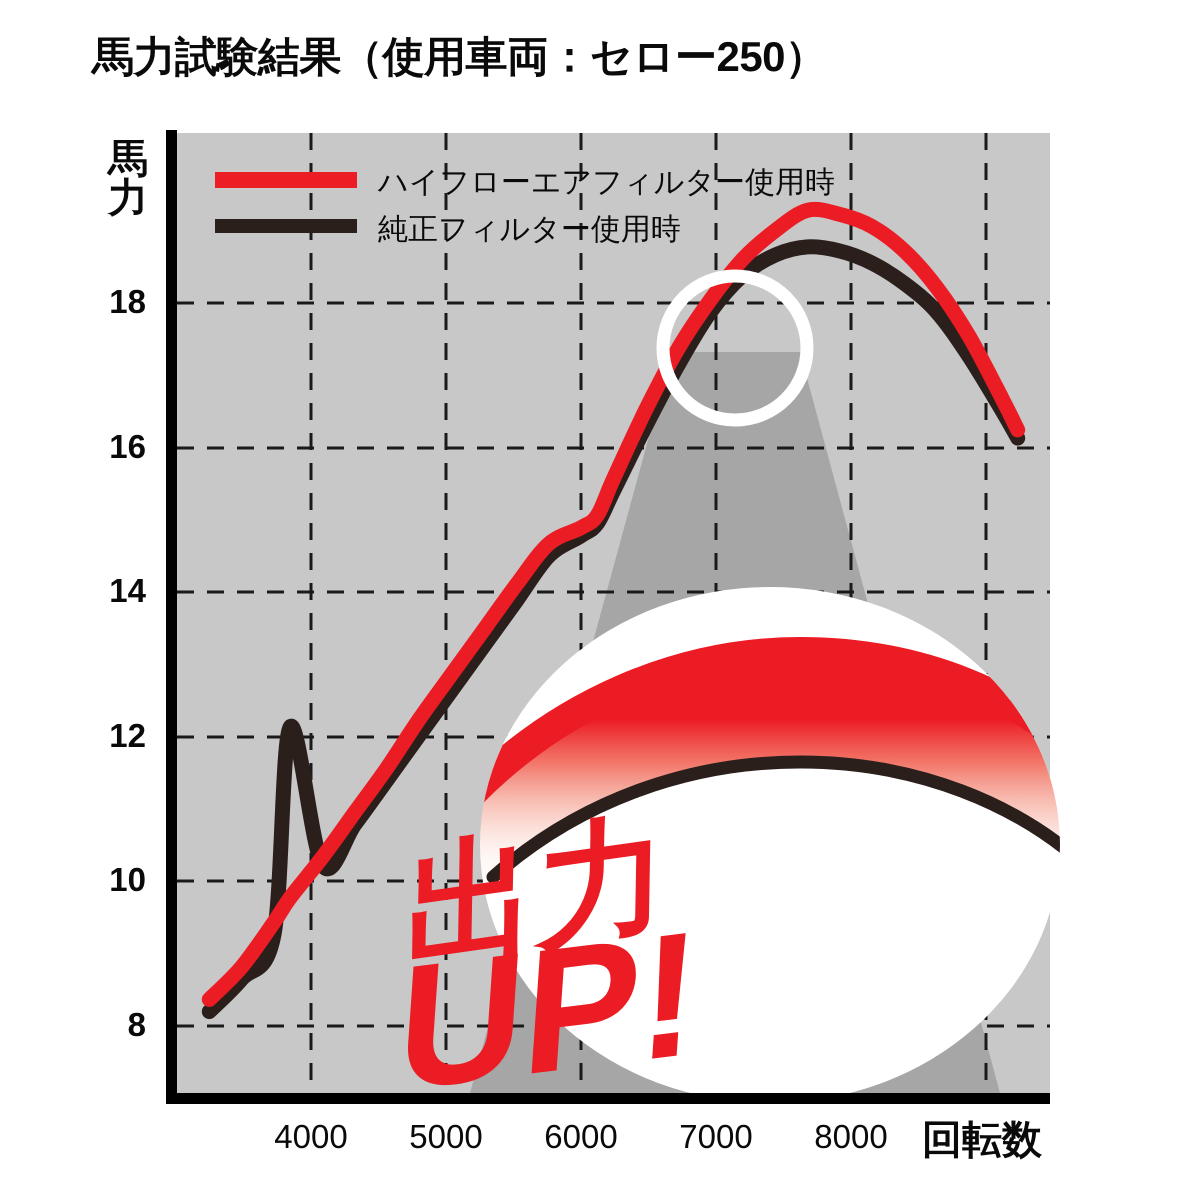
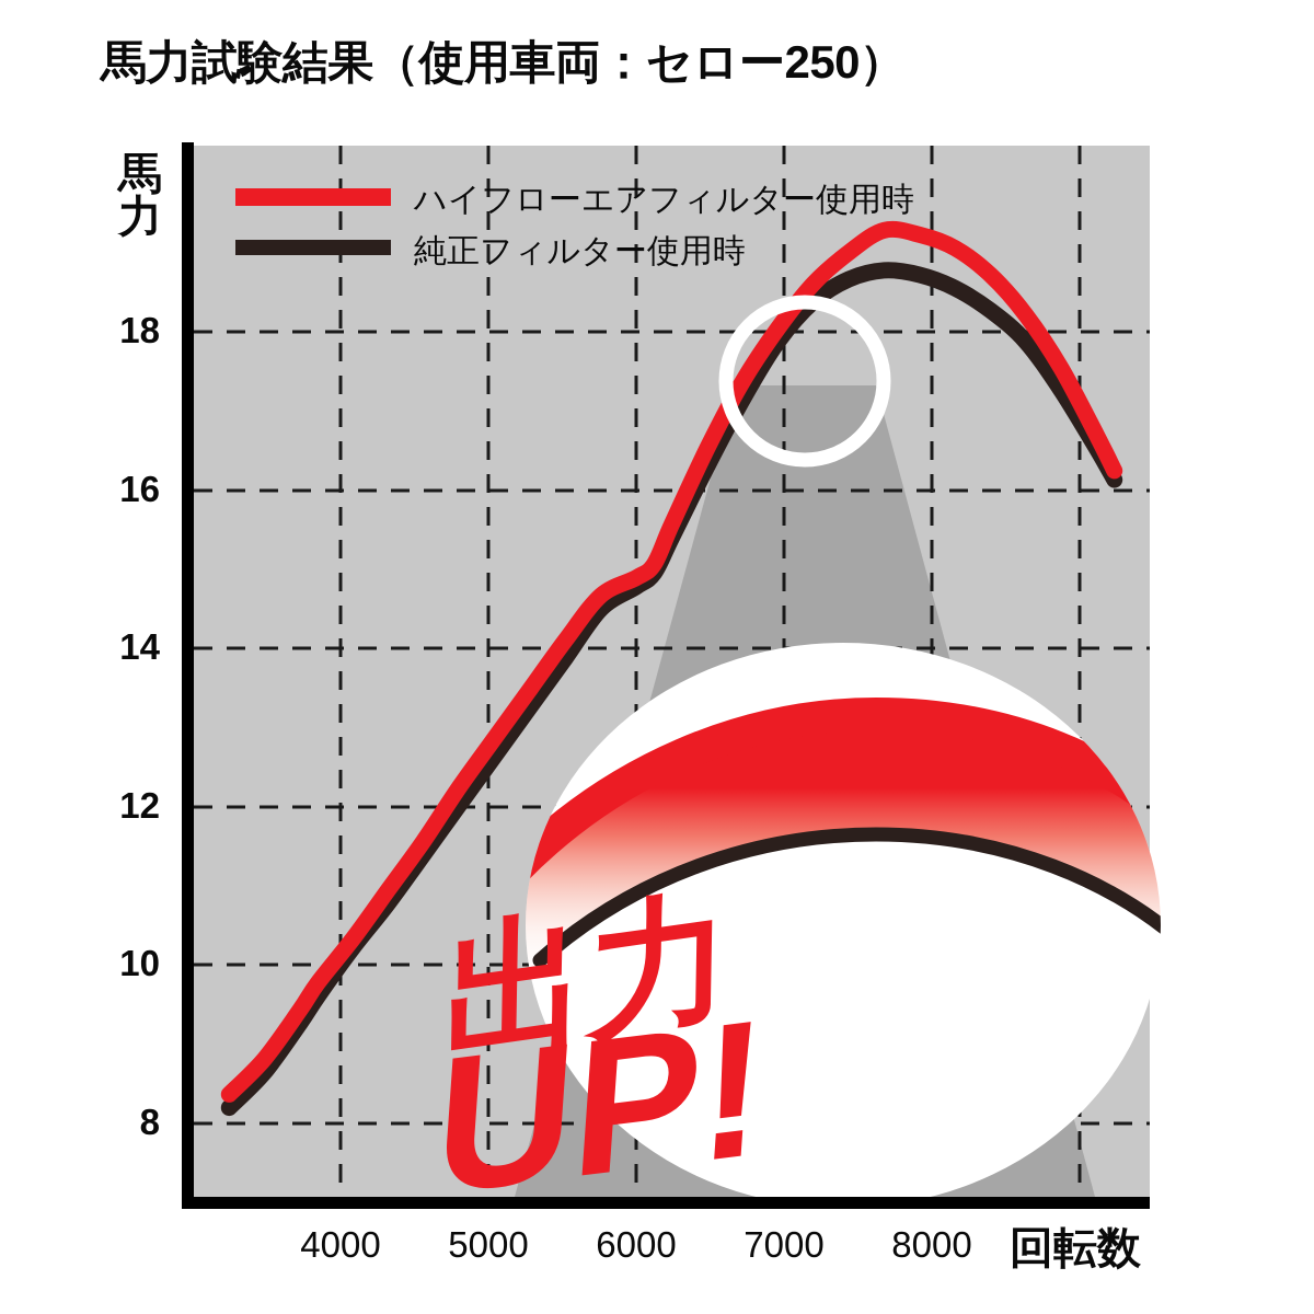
純正フィルター使用時/4000: 11.7 -> 9.4
